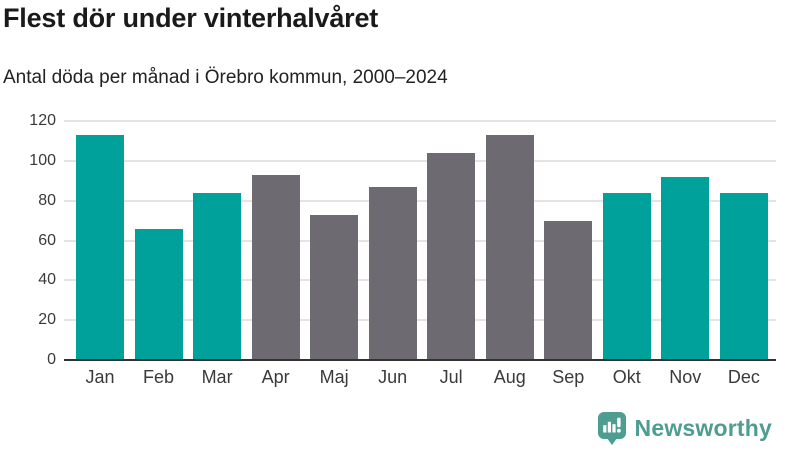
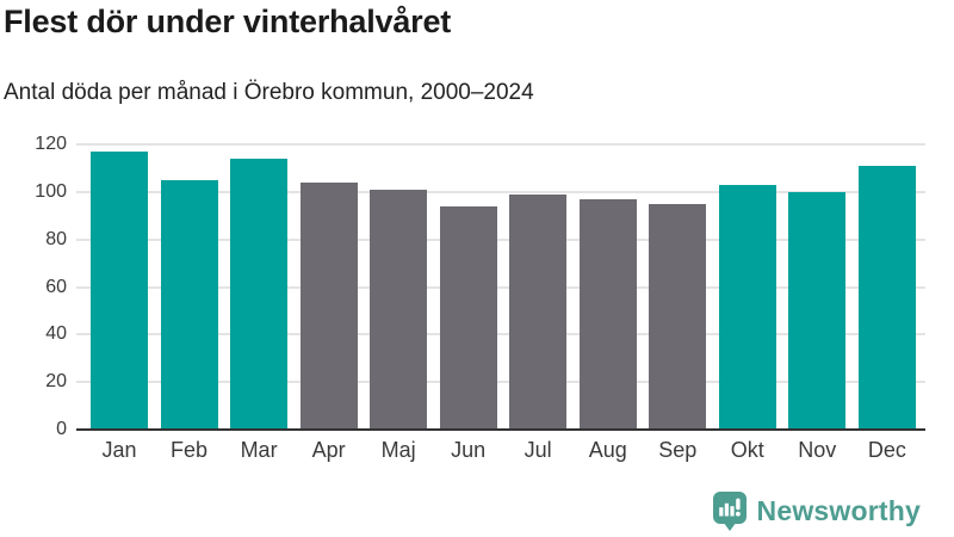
Jan: 113 -> 117
Feb: 66 -> 105
Mar: 84 -> 114
Apr: 93 -> 104
Maj: 73 -> 101
Jun: 87 -> 94
Jul: 104 -> 99
Aug: 113 -> 97
Sep: 70 -> 95
Okt: 84 -> 103
Nov: 92 -> 100
Dec: 84 -> 111
